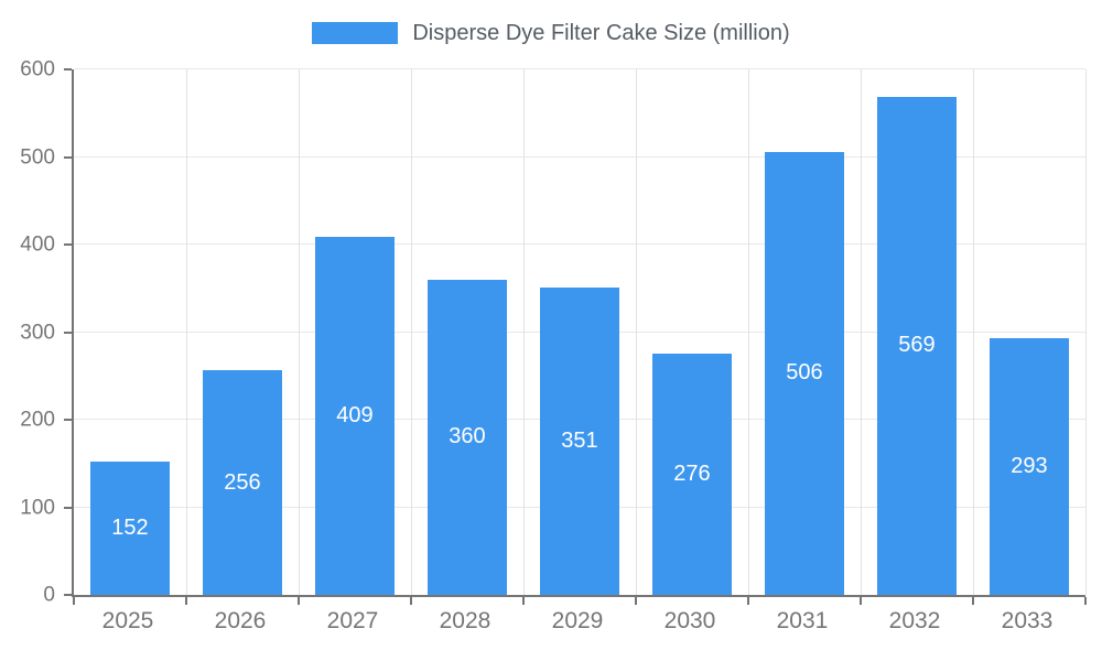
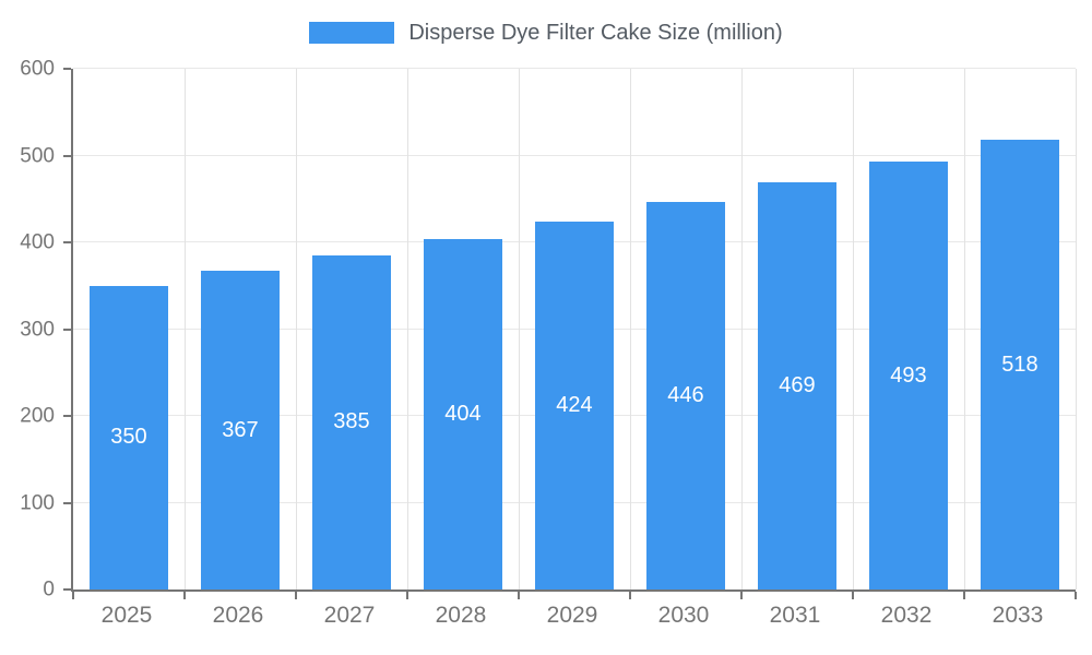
2025: 152 -> 350
2026: 256 -> 367
2027: 409 -> 385
2028: 360 -> 404
2029: 351 -> 424
2030: 276 -> 446
2031: 506 -> 469
2032: 569 -> 493
2033: 293 -> 518
